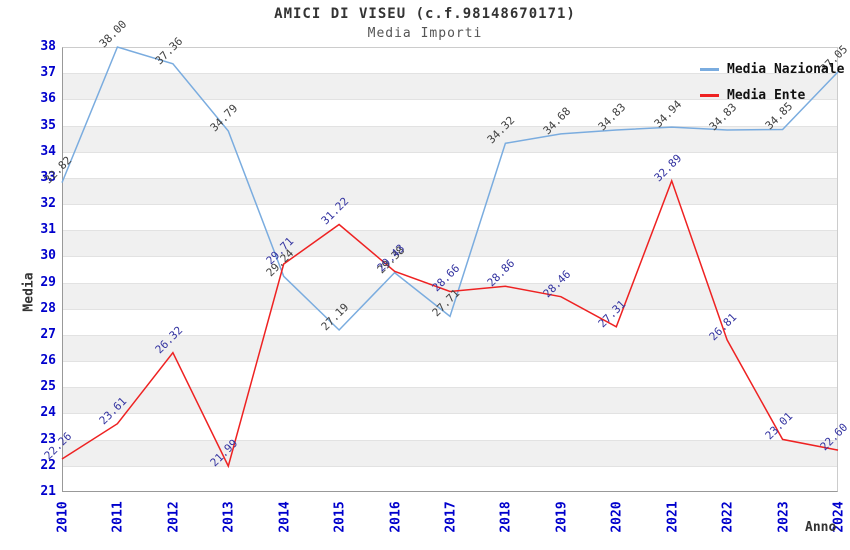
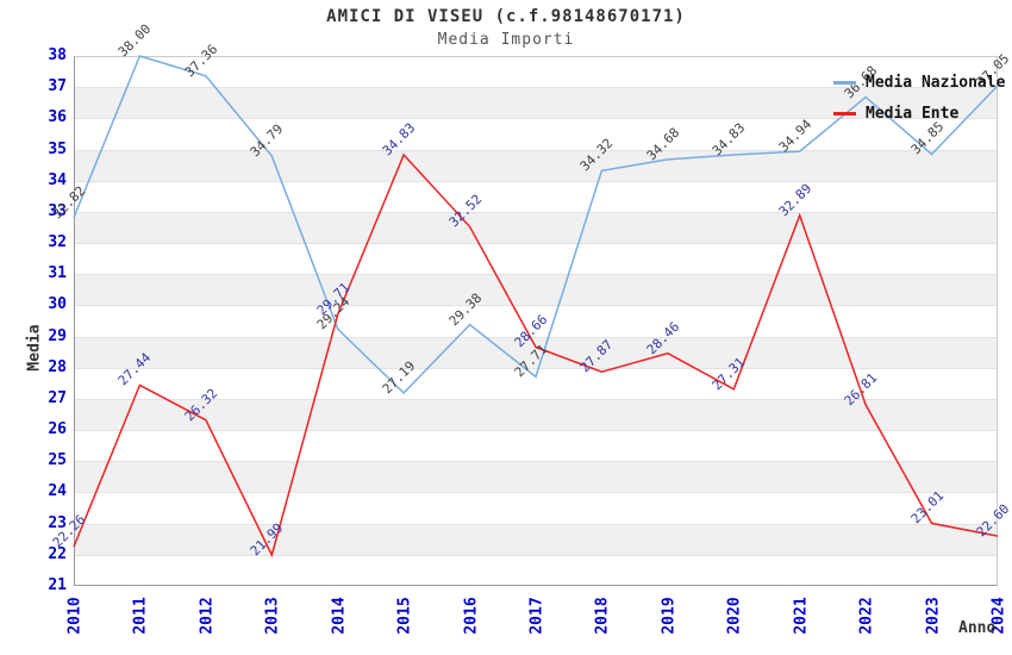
Media Ente/2011: 23.61 -> 27.44
Media Ente/2015: 31.22 -> 34.83
Media Ente/2016: 29.43 -> 32.52
Media Ente/2018: 28.86 -> 27.87
Media Nazionale/2022: 34.83 -> 36.68
